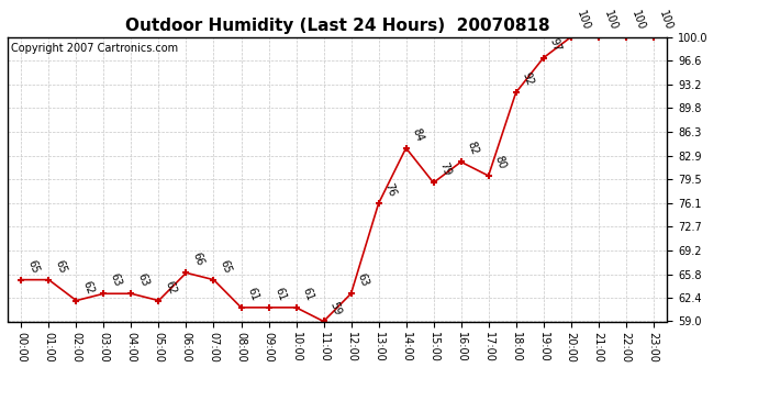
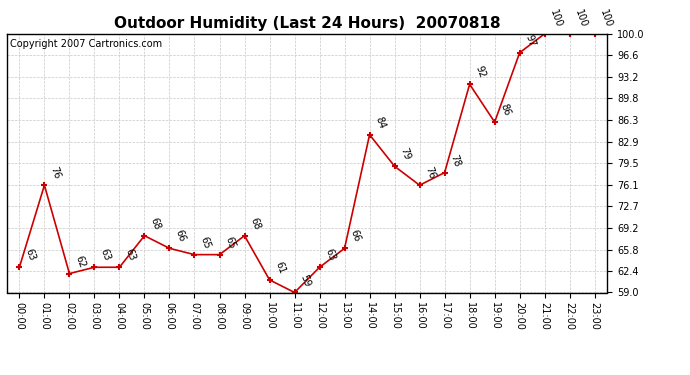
00:00: 65 -> 63
01:00: 65 -> 76
05:00: 62 -> 68
08:00: 61 -> 65
09:00: 61 -> 68
13:00: 76 -> 66
16:00: 82 -> 76
17:00: 80 -> 78
19:00: 97 -> 86
20:00: 100 -> 97
